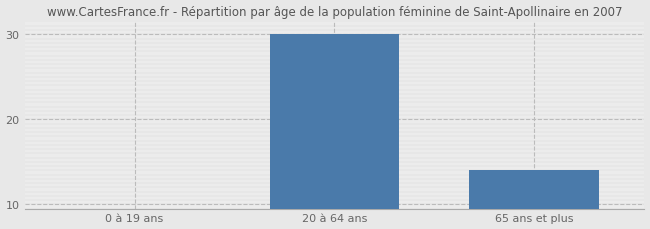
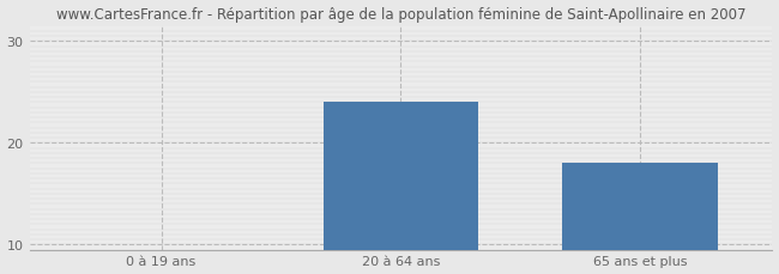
20 à 64 ans: 30 -> 24
65 ans et plus: 14 -> 18
